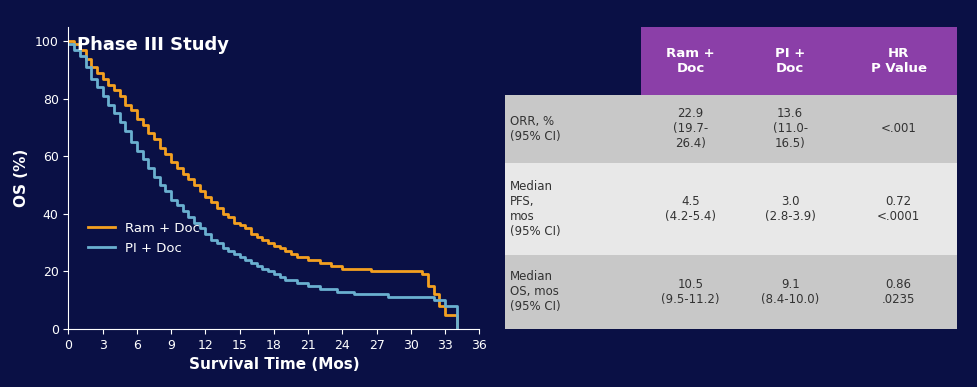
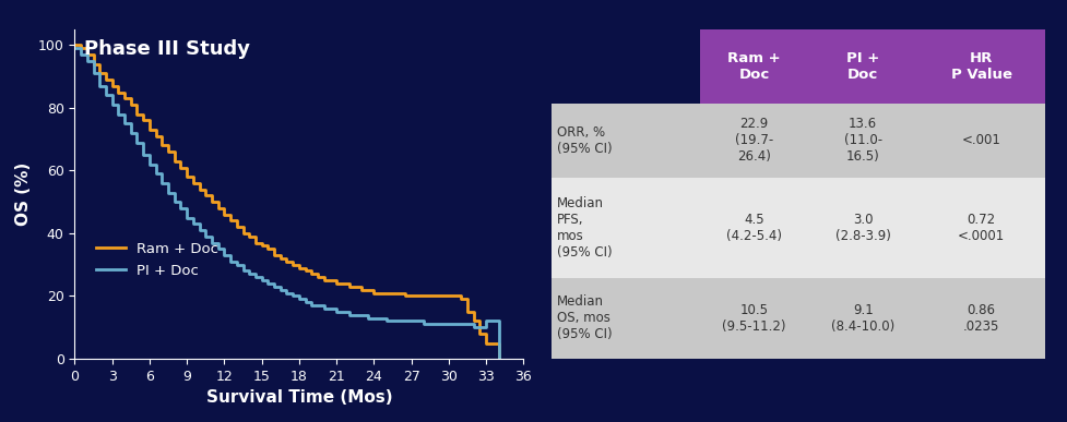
PI + Doc/33: 8 -> 12
